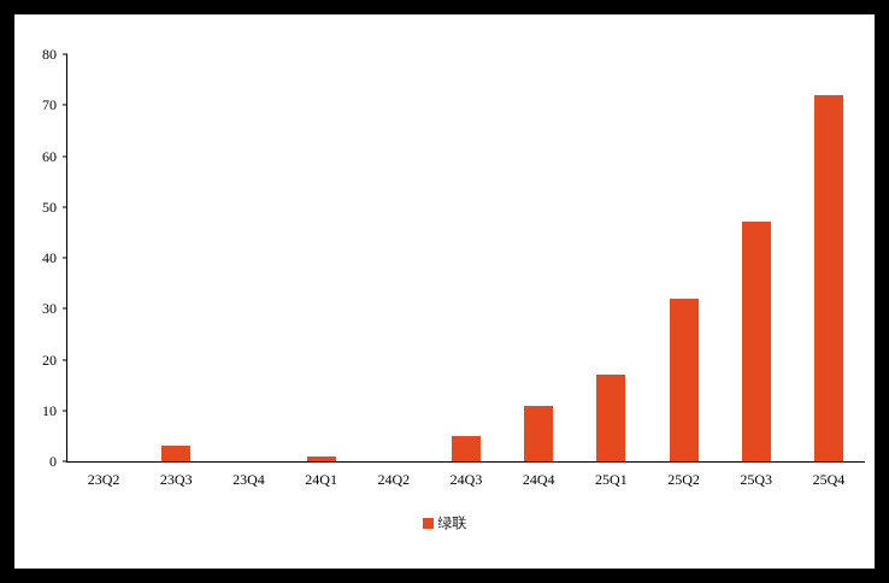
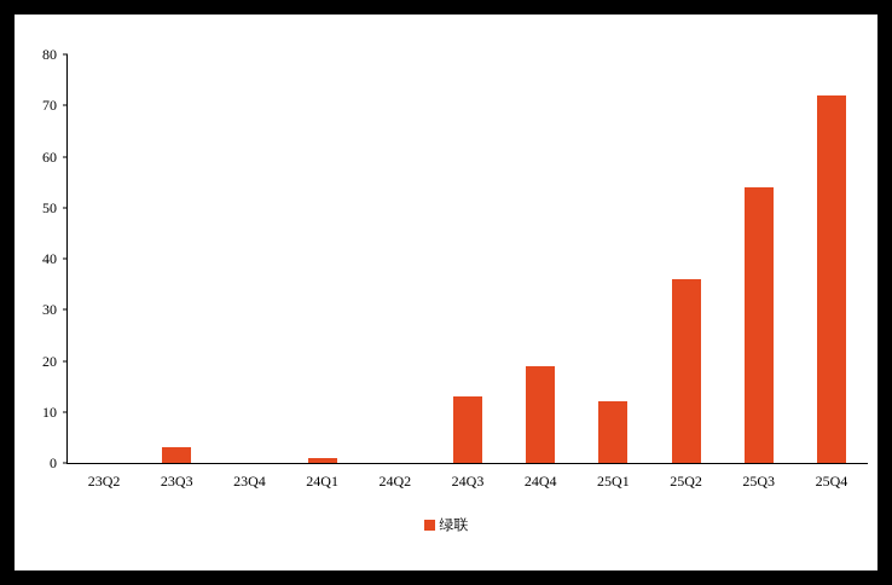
24Q3: 5 -> 13
24Q4: 11 -> 19
25Q1: 17 -> 12
25Q2: 32 -> 36
25Q3: 47 -> 54
